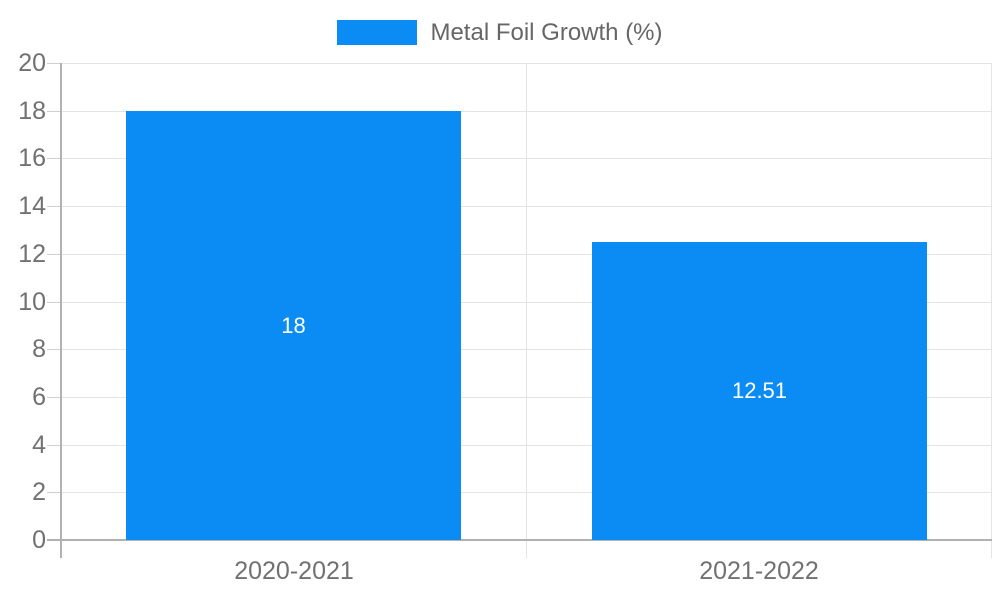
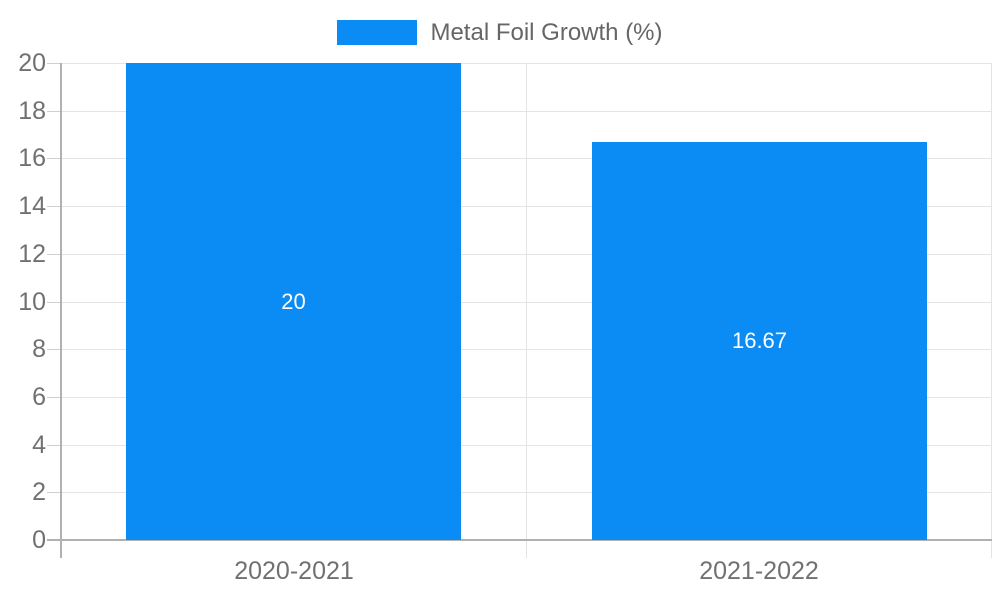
2020-2021: 18 -> 20
2021-2022: 12.51 -> 16.67
